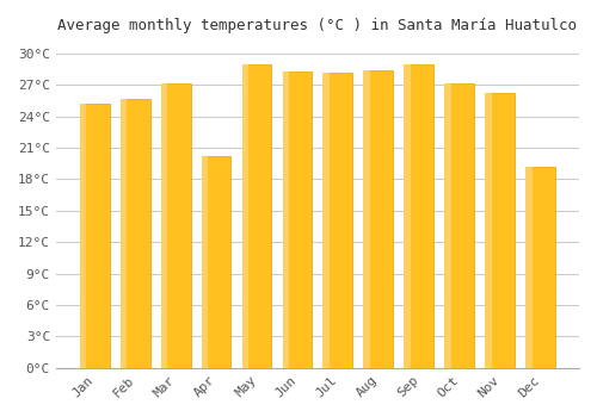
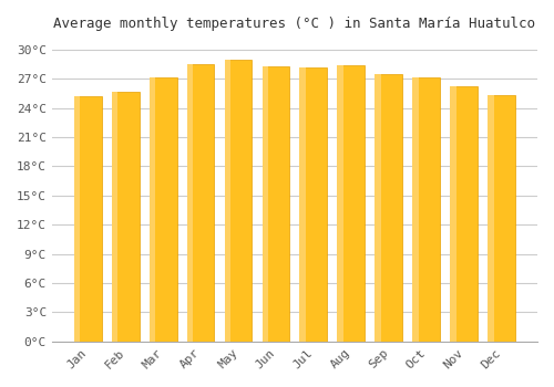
Apr: 20.2°C -> 28.5°C
Sep: 29.0°C -> 27.5°C
Dec: 19.2°C -> 25.3°C
